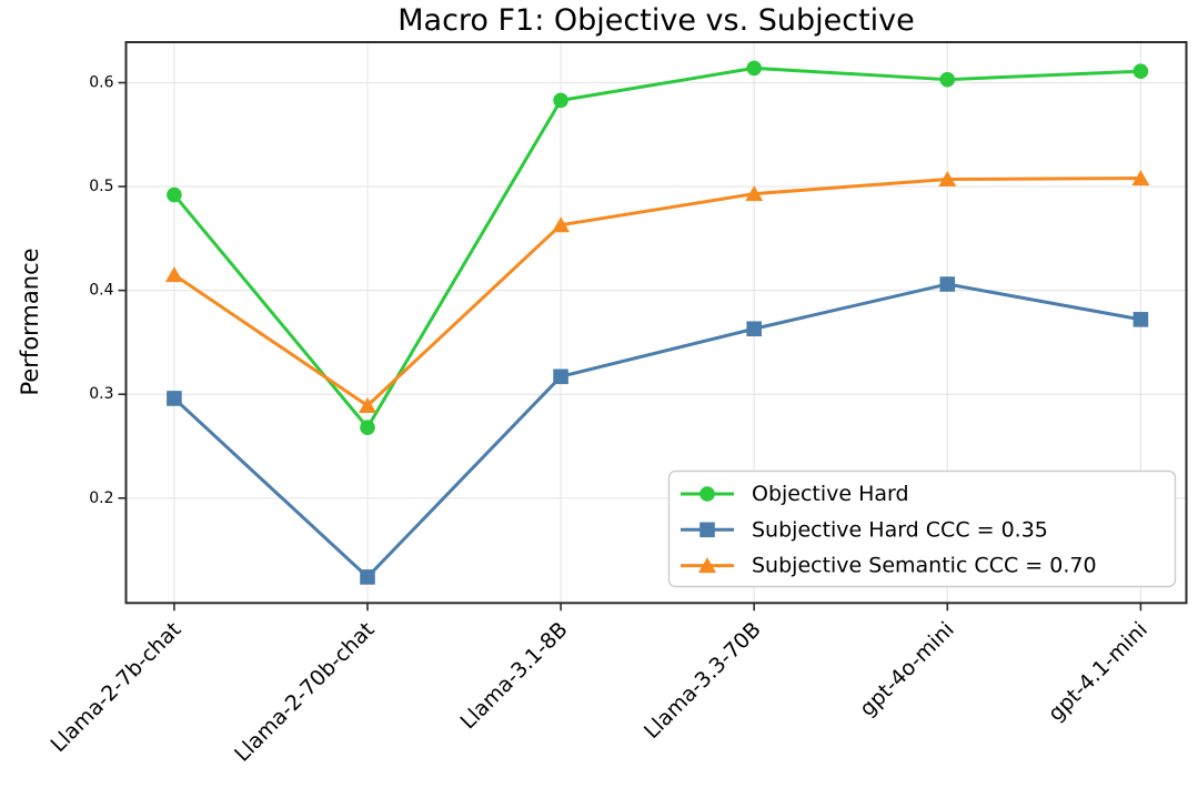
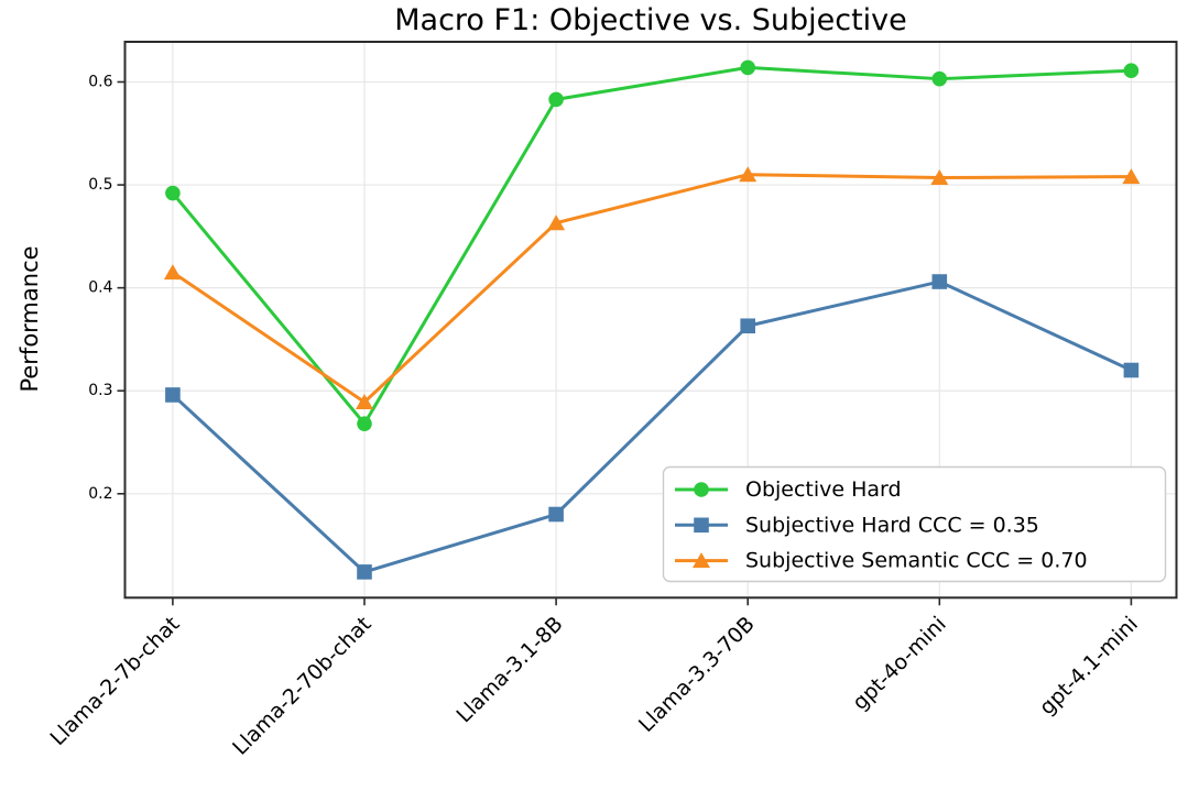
Subjective Hard CCC = 0.35/Llama-3.1-8B: 0.32 -> 0.18
Subjective Semantic CCC = 0.70/Llama-3.3-70B: 0.49 -> 0.51
Subjective Hard CCC = 0.35/gpt-4.1-mini: 0.37 -> 0.32
